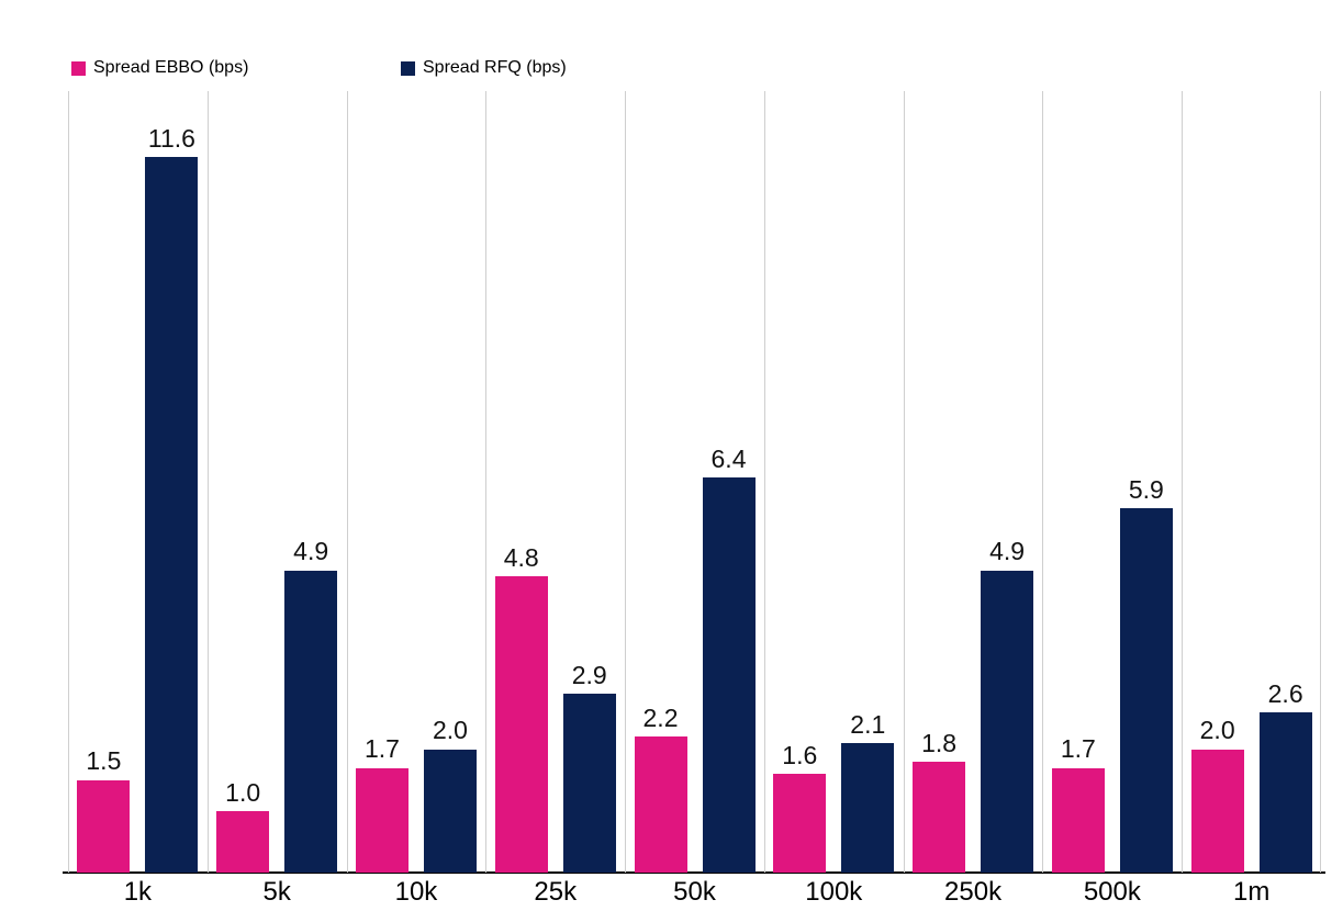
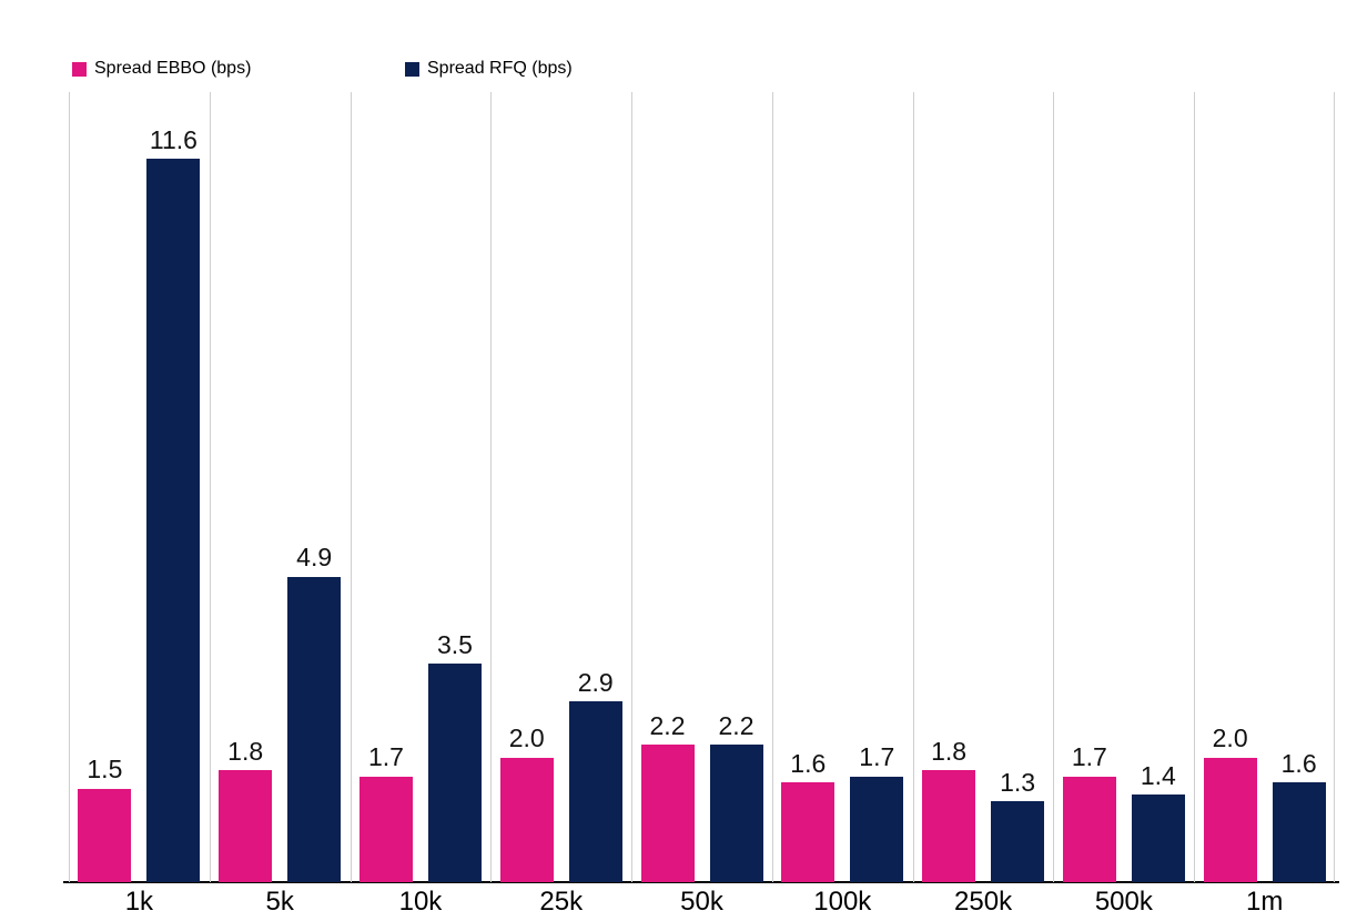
Spread EBBO (bps)/5k: 1.0 -> 1.8
Spread RFQ (bps)/10k: 2.0 -> 3.5
Spread EBBO (bps)/25k: 4.8 -> 2.0
Spread RFQ (bps)/50k: 6.4 -> 2.2
Spread RFQ (bps)/100k: 2.1 -> 1.7
Spread RFQ (bps)/250k: 4.9 -> 1.3
Spread RFQ (bps)/500k: 5.9 -> 1.4
Spread RFQ (bps)/1m: 2.6 -> 1.6
